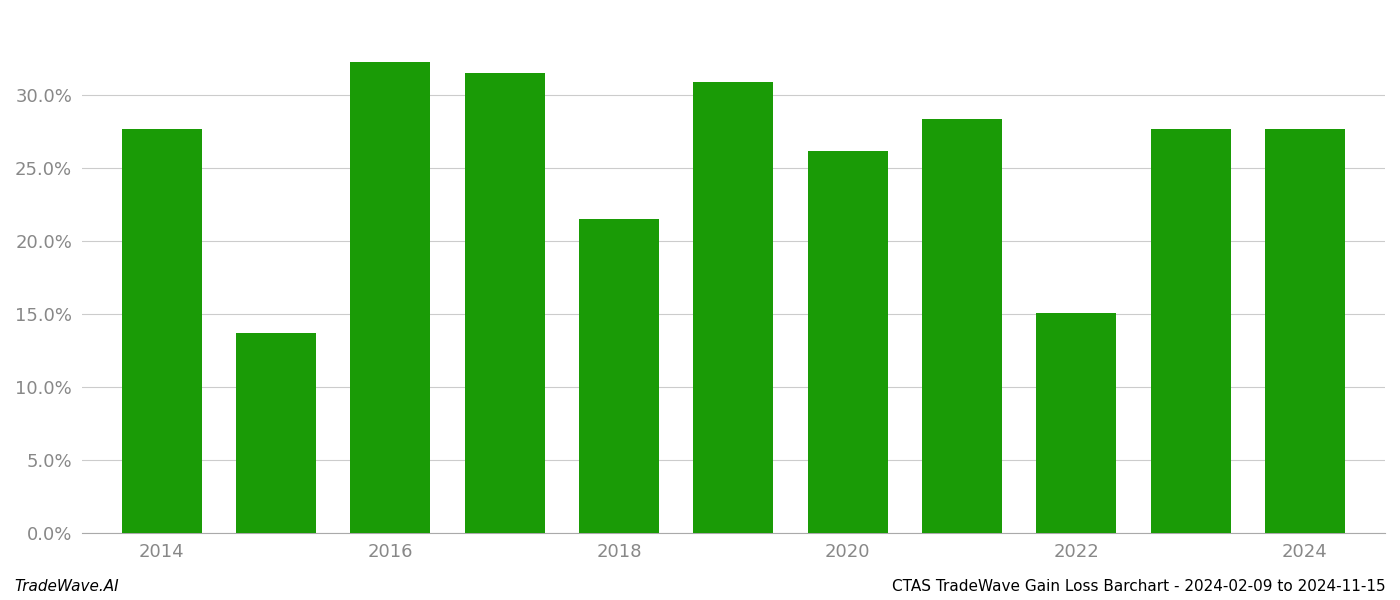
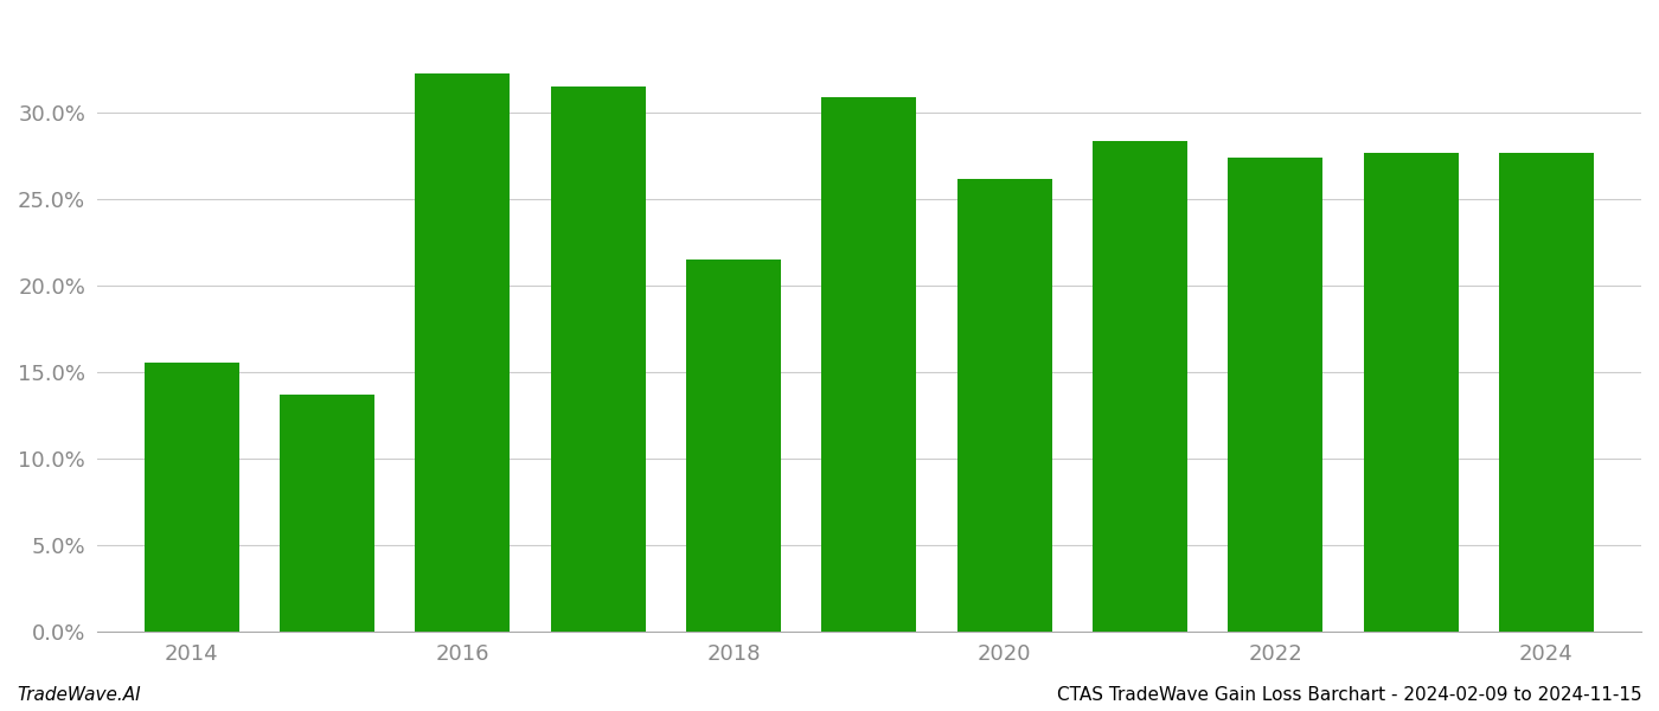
2014: 27.7% -> 15.6%
2022: 15.1% -> 27.4%
